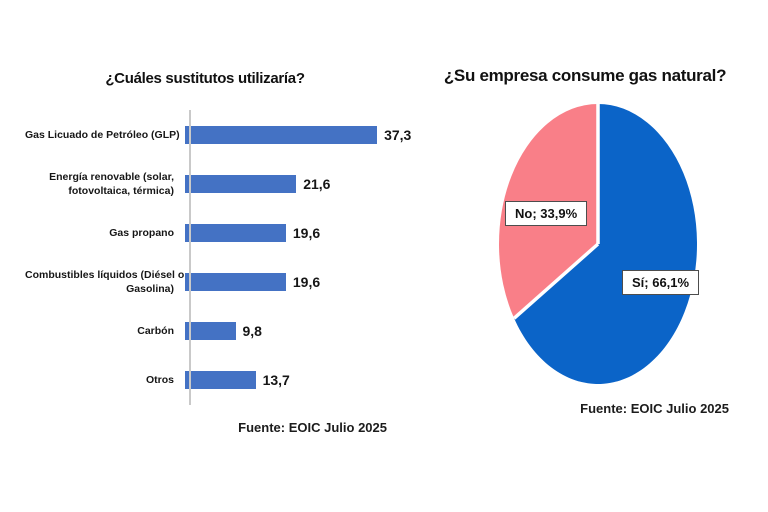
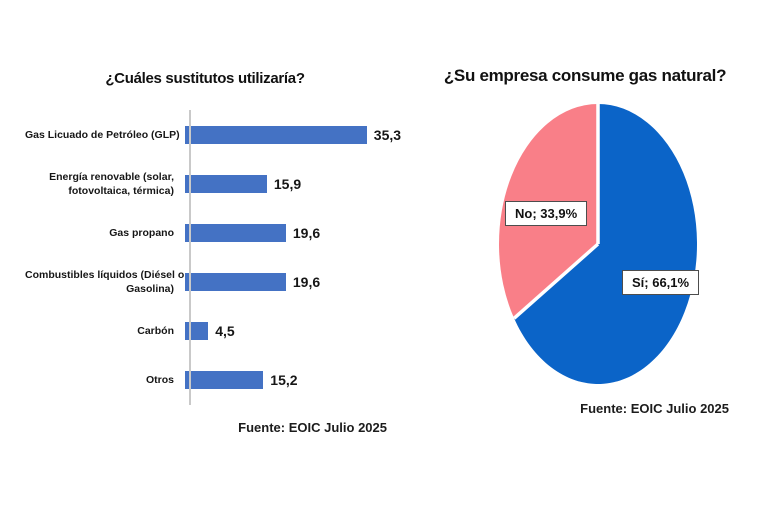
¿Cuáles sustitutos utilizaría?/Gas Licuado de Petróleo (GLP): 37,3 -> 35,3
¿Cuáles sustitutos utilizaría?/Energía renovable (solar, fotovoltaica, térmica): 21,6 -> 15,9
¿Cuáles sustitutos utilizaría?/Carbón: 9,8 -> 4,5
¿Cuáles sustitutos utilizaría?/Otros: 13,7 -> 15,2
